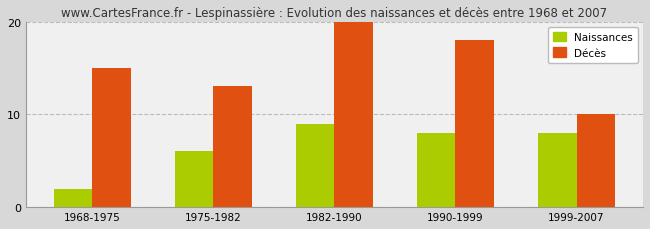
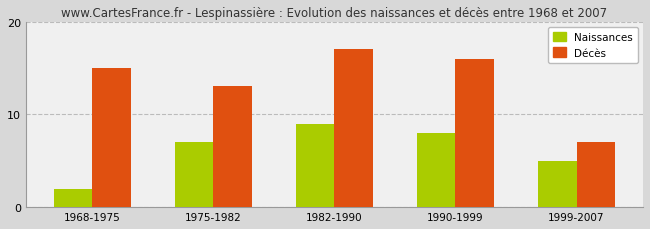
Naissances/1975-1982: 6 -> 7
Décès/1982-1990: 20 -> 17
Décès/1990-1999: 18 -> 16
Naissances/1999-2007: 8 -> 5
Décès/1999-2007: 10 -> 7
